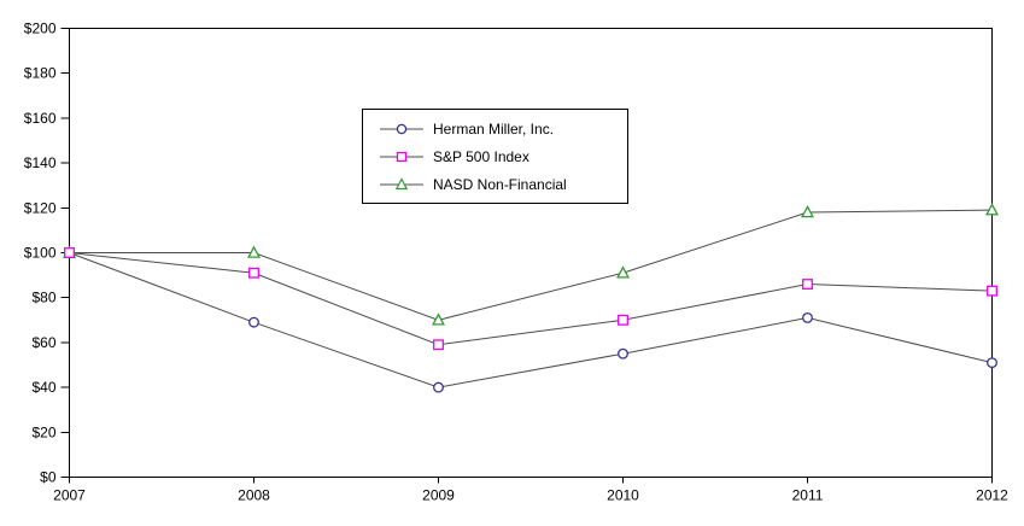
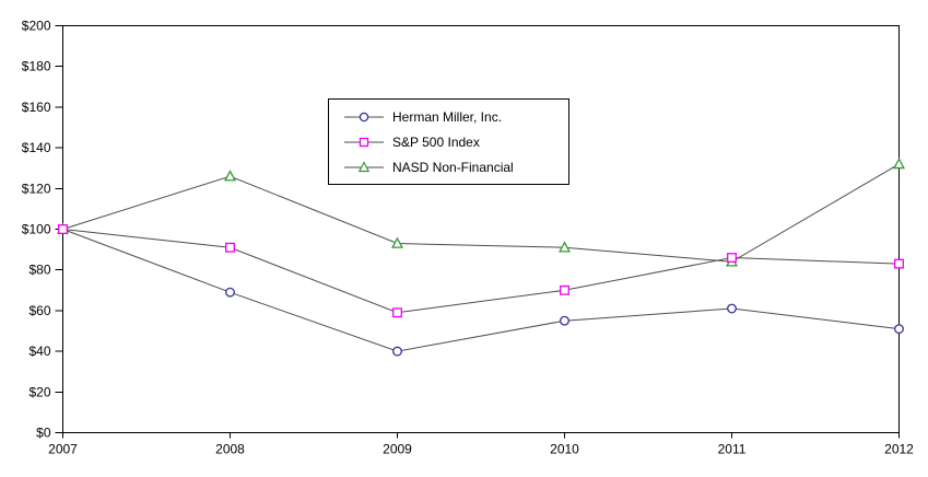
NASD Non-Financial/2008: $100 -> $126
NASD Non-Financial/2009: $70 -> $93
Herman Miller, Inc./2011: $71 -> $61
NASD Non-Financial/2011: $118 -> $84
NASD Non-Financial/2012: $119 -> $132
